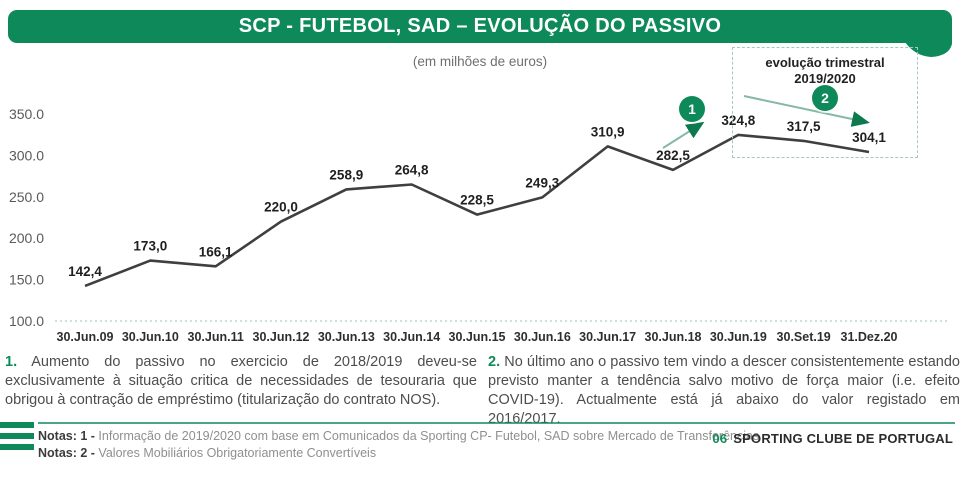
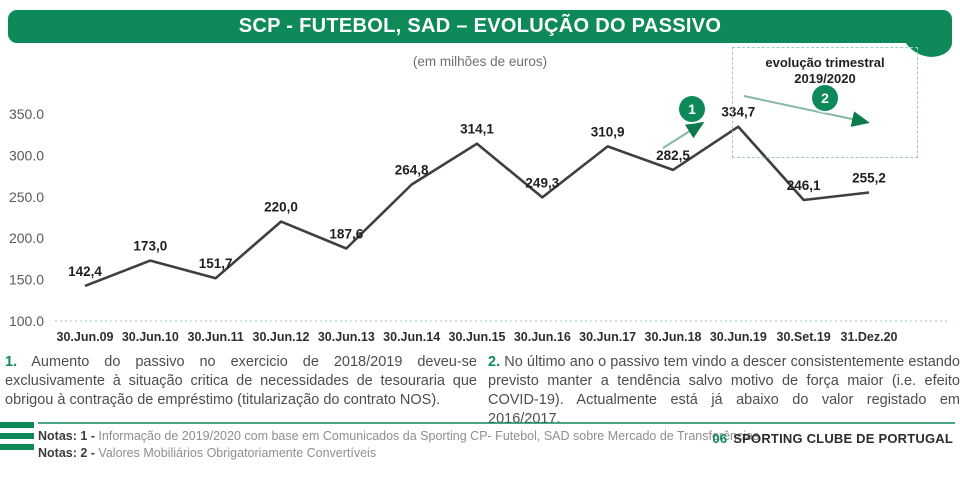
30.Jun.11: 166,1 -> 151,7
30.Jun.13: 258,9 -> 187,6
30.Jun.15: 228,5 -> 314,1
30.Jun.19: 324,8 -> 334,7
30.Set.19: 317,5 -> 246,1
31.Dez.20: 304,1 -> 255,2
